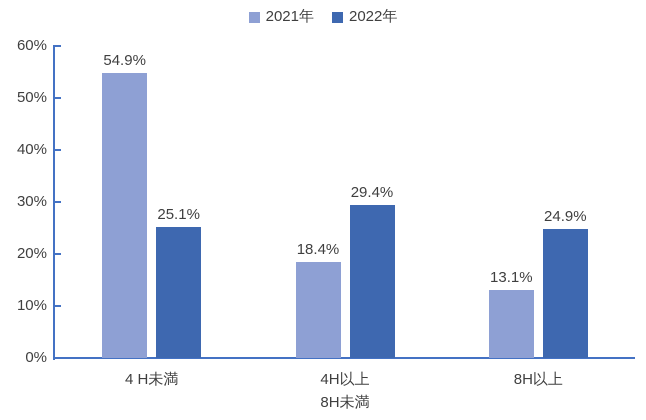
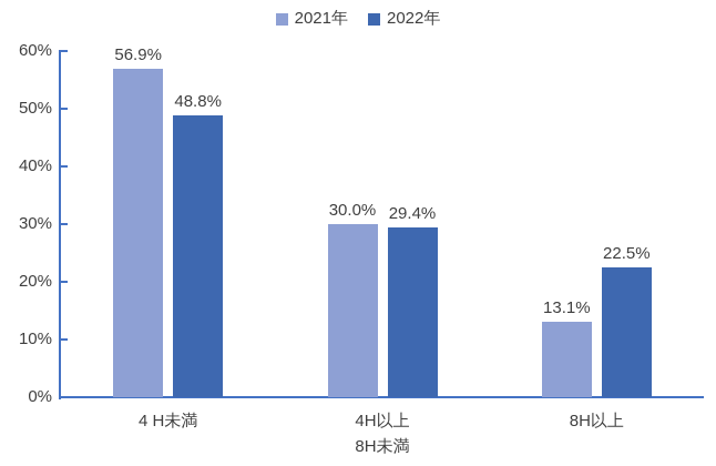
2021年/4 H未満: 54.9% -> 56.9%
2022年/4 H未満: 25.1% -> 48.8%
2021年/4H以上 8H未満: 18.4% -> 30.0%
2022年/8H以上: 24.9% -> 22.5%
